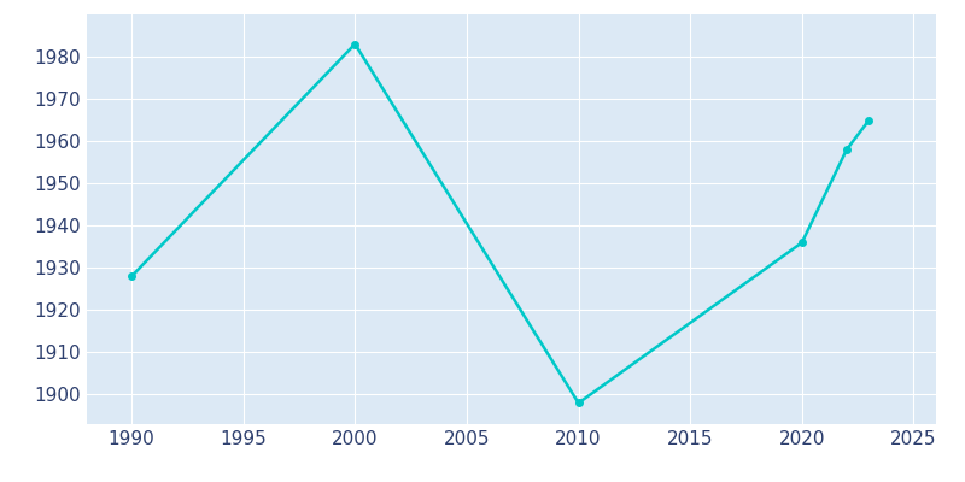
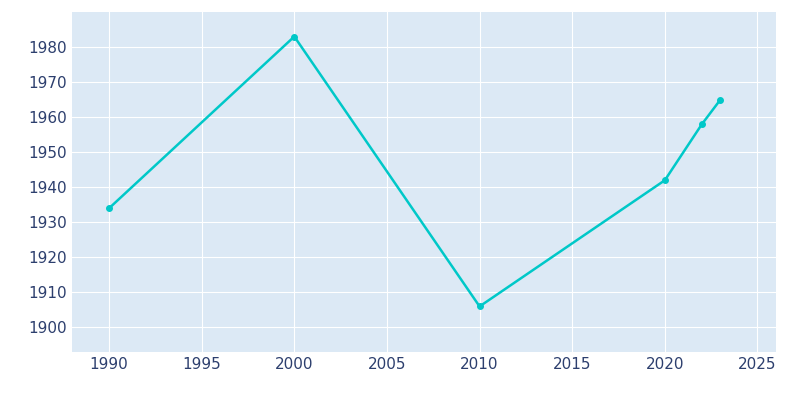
1990: 1928 -> 1934
2010: 1898 -> 1906
2020: 1936 -> 1942
